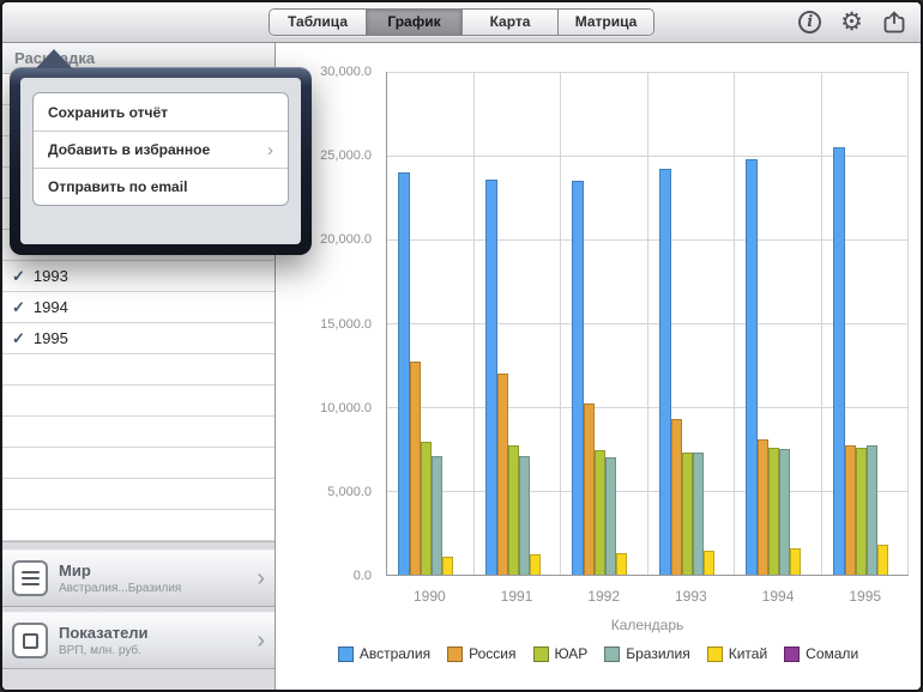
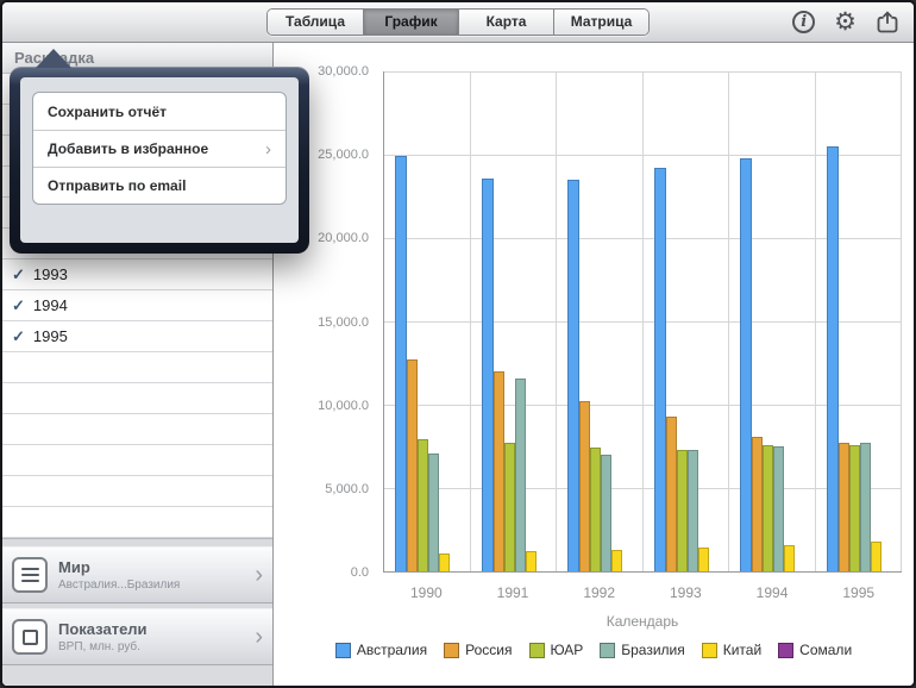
Австралия/1990: 24000 -> 24900
Бразилия/1991: 7100 -> 11600
